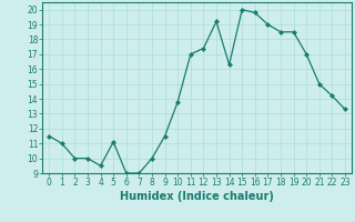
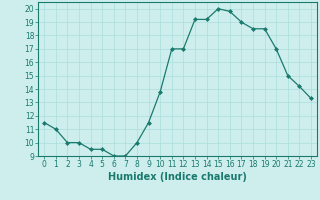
5: 11.1 -> 9.5
12: 17.4 -> 17.0
14: 16.3 -> 19.2
